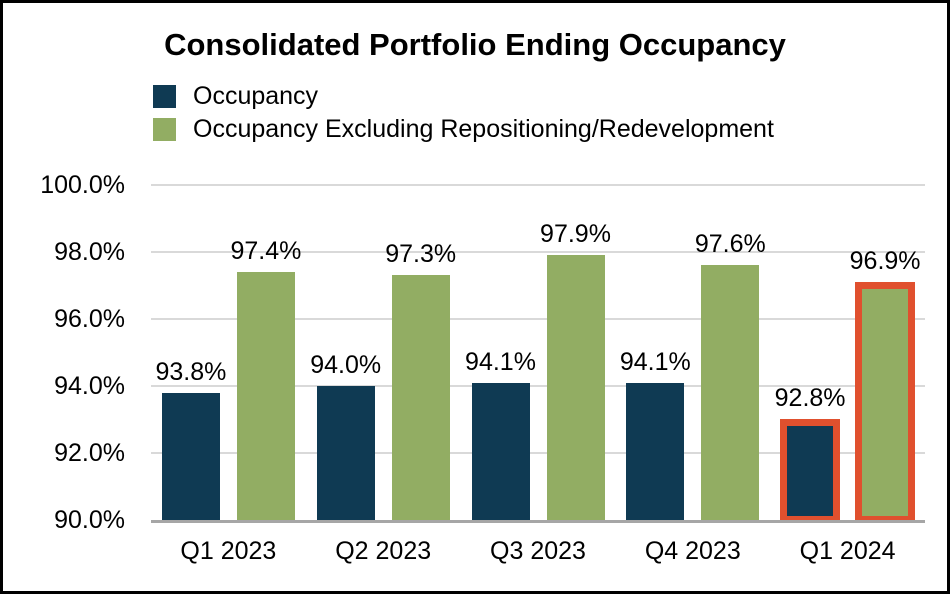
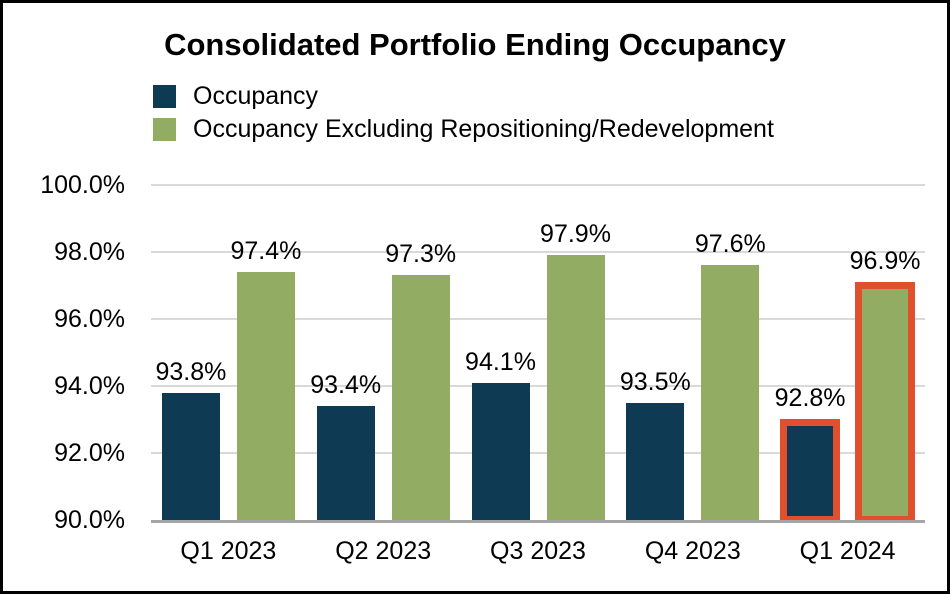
Occupancy/Q2 2023: 94.0% -> 93.4%
Occupancy/Q4 2023: 94.1% -> 93.5%
